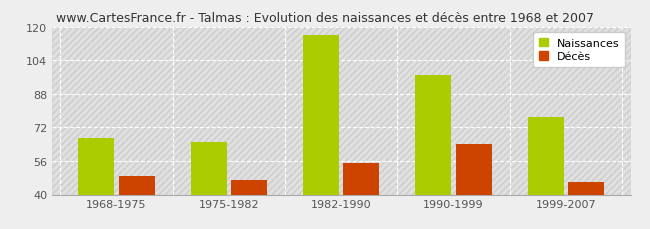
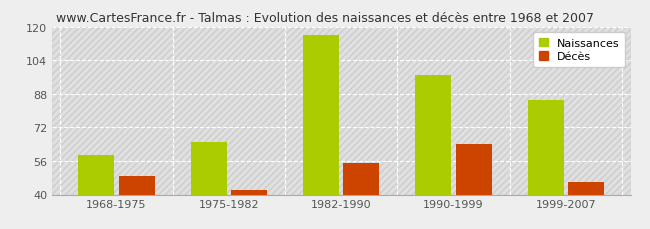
Naissances/1968-1975: 67 -> 59
Décès/1975-1982: 47 -> 42
Naissances/1999-2007: 77 -> 85
